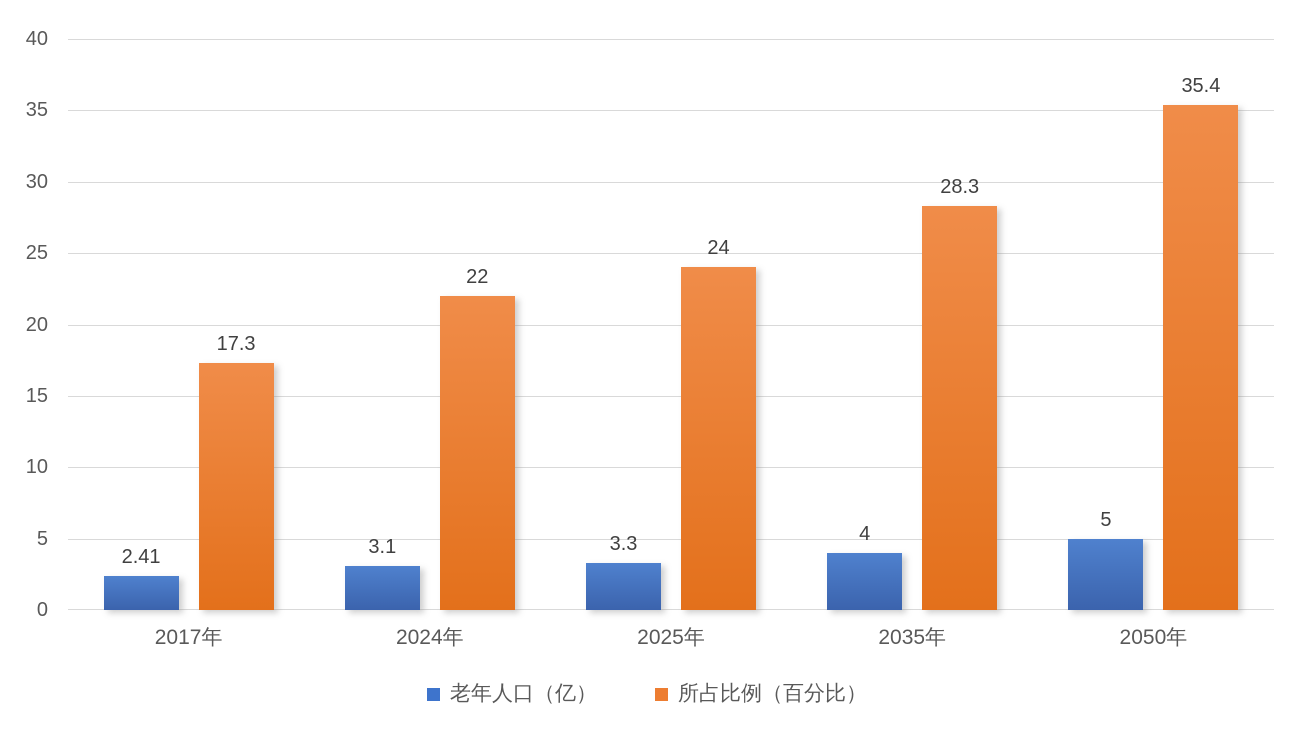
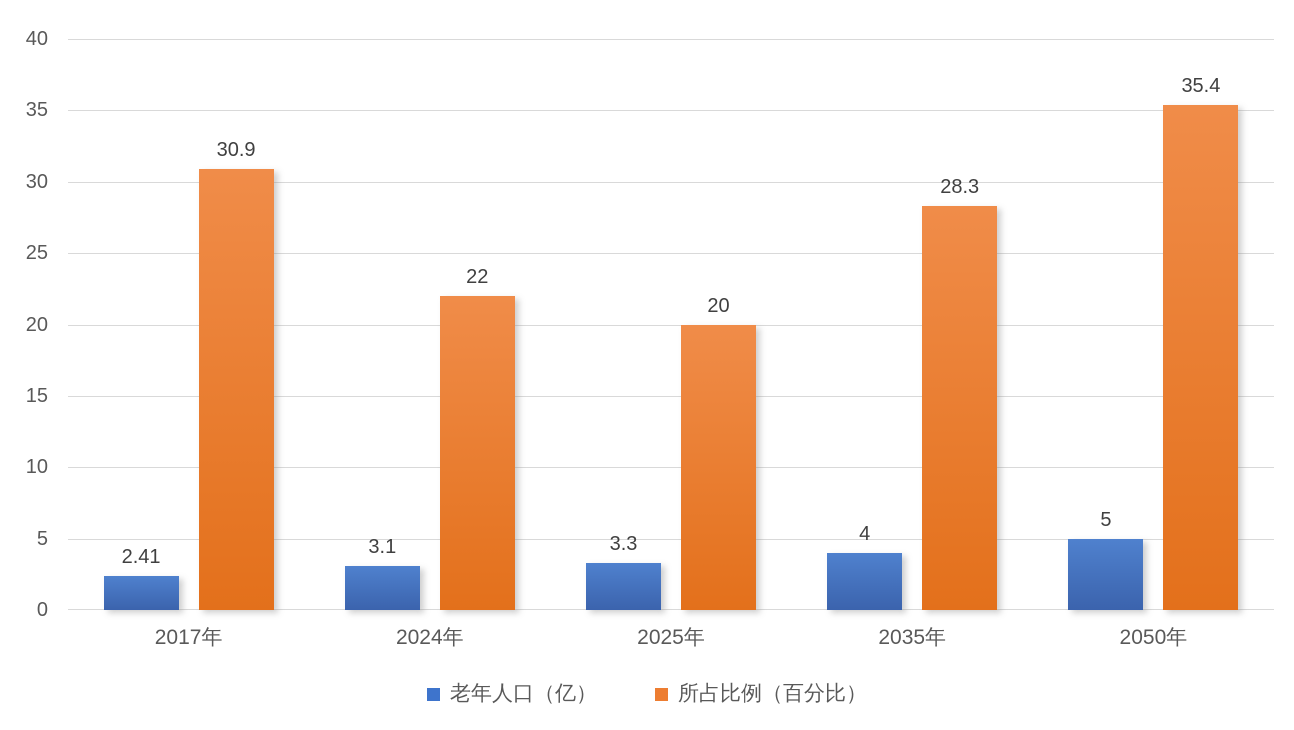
所占比例（百分比）/2017年: 17.3 -> 30.9
所占比例（百分比）/2025年: 24 -> 20
